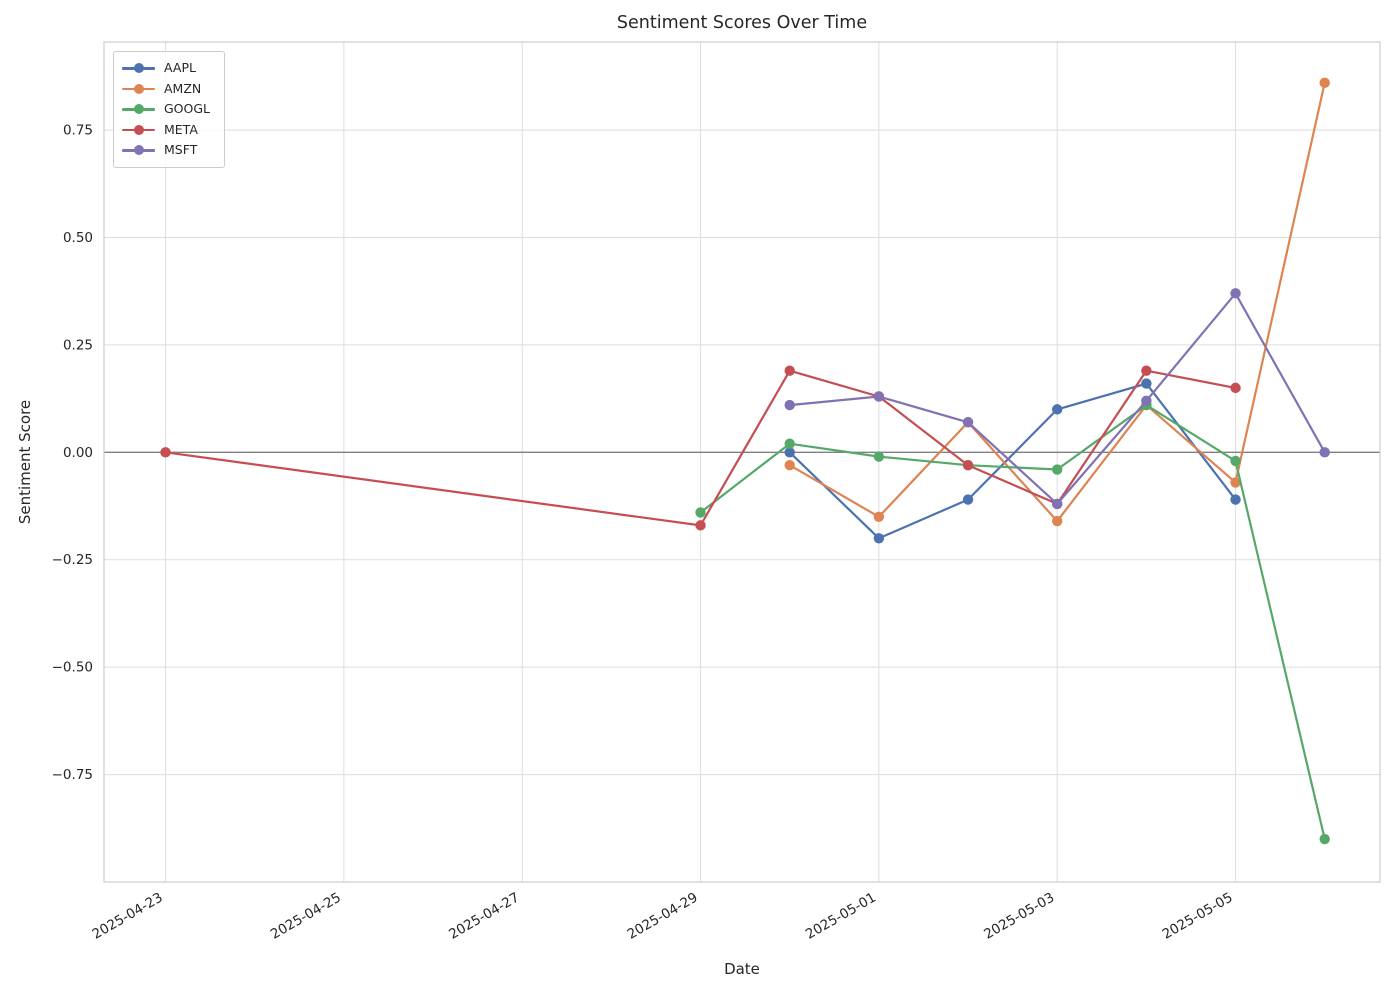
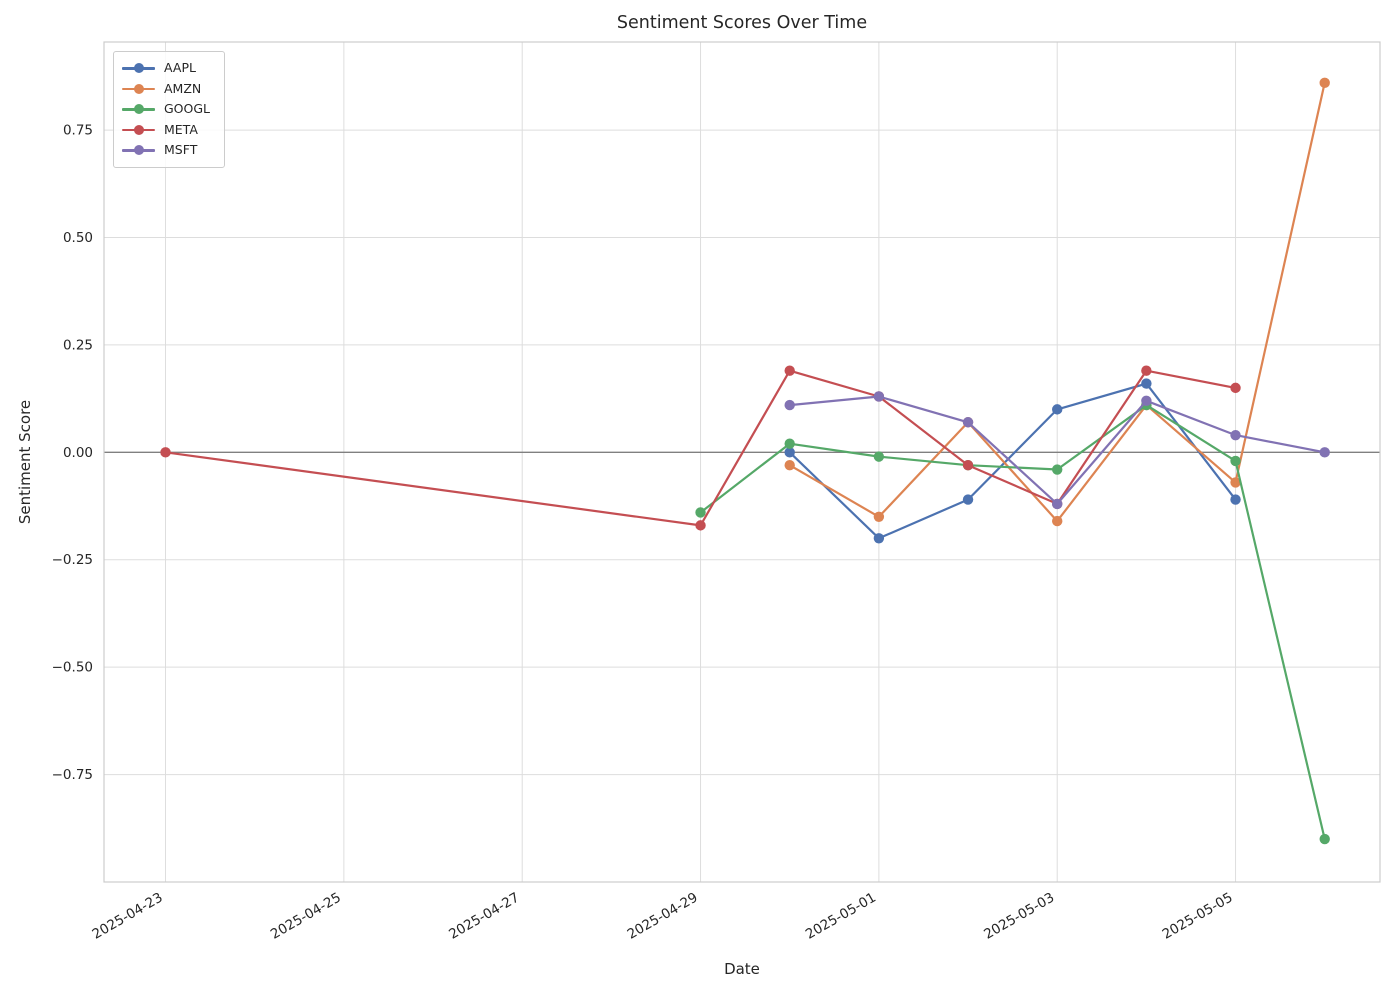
MSFT/2025-05-05: 0.37 -> 0.04
